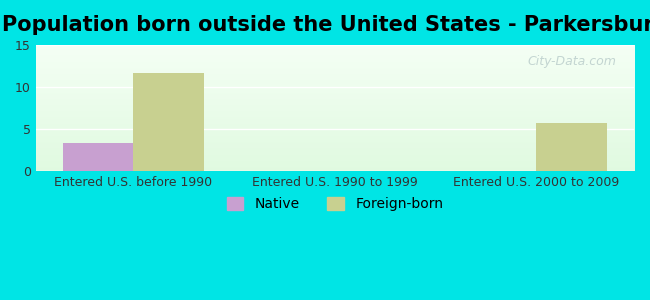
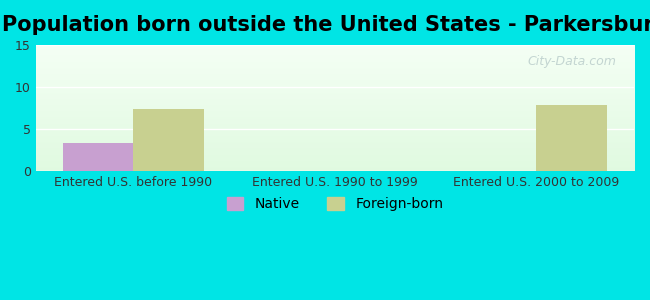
Foreign-born/Entered U.S. before 1990: 11.7 -> 7.4
Foreign-born/Entered U.S. 2000 to 2009: 5.7 -> 7.8
